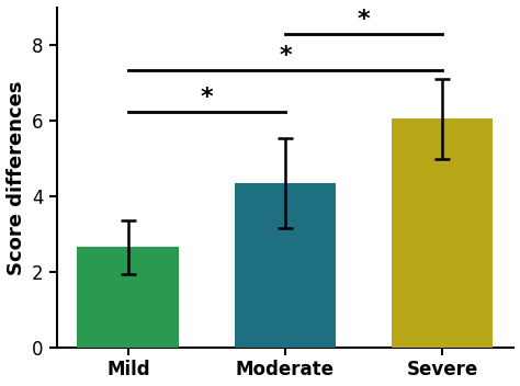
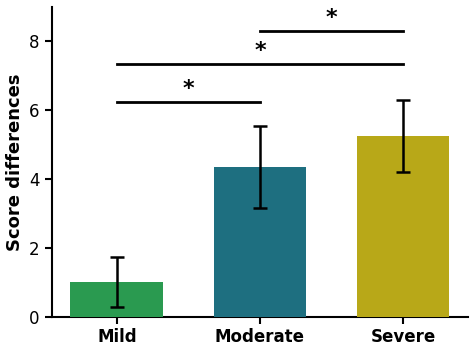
Mild: 2.65 -> 1.00
Severe: 6.05 -> 5.25
